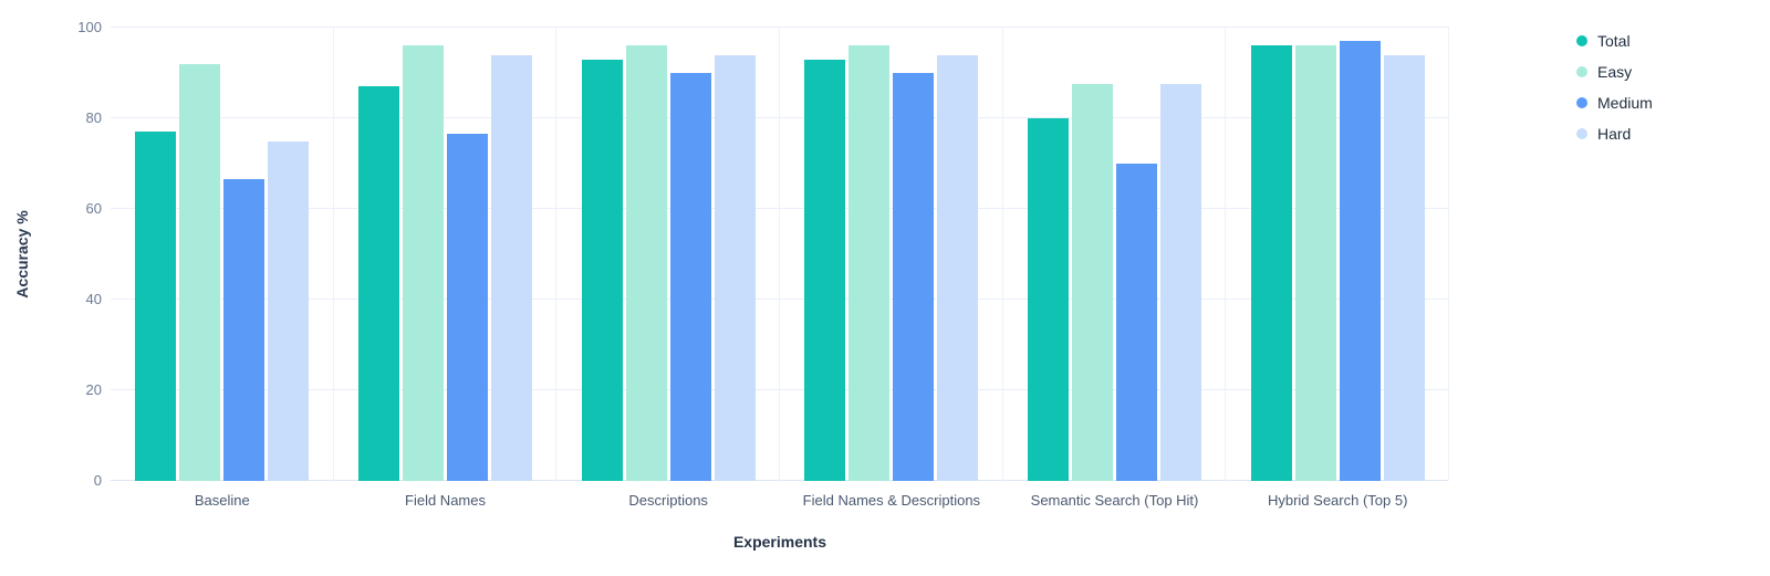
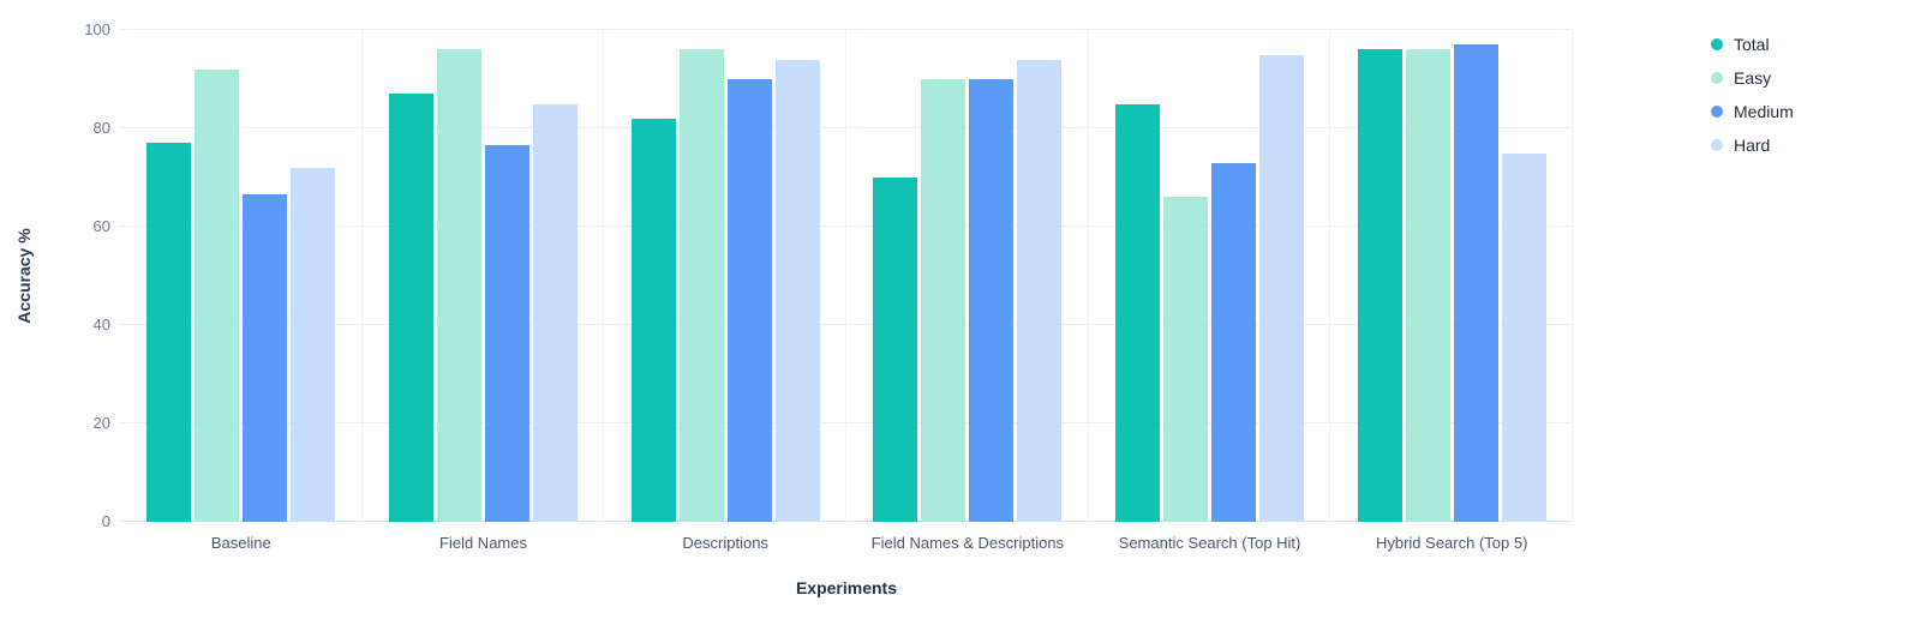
Hard/Baseline: 75 -> 72
Hard/Field Names: 94 -> 85
Total/Descriptions: 93 -> 82
Total/Field Names & Descriptions: 93 -> 70
Easy/Field Names & Descriptions: 96 -> 90
Total/Semantic Search (Top Hit): 80 -> 85
Easy/Semantic Search (Top Hit): 88 -> 66
Medium/Semantic Search (Top Hit): 70 -> 73
Hard/Semantic Search (Top Hit): 88 -> 95
Hard/Hybrid Search (Top 5): 94 -> 75
